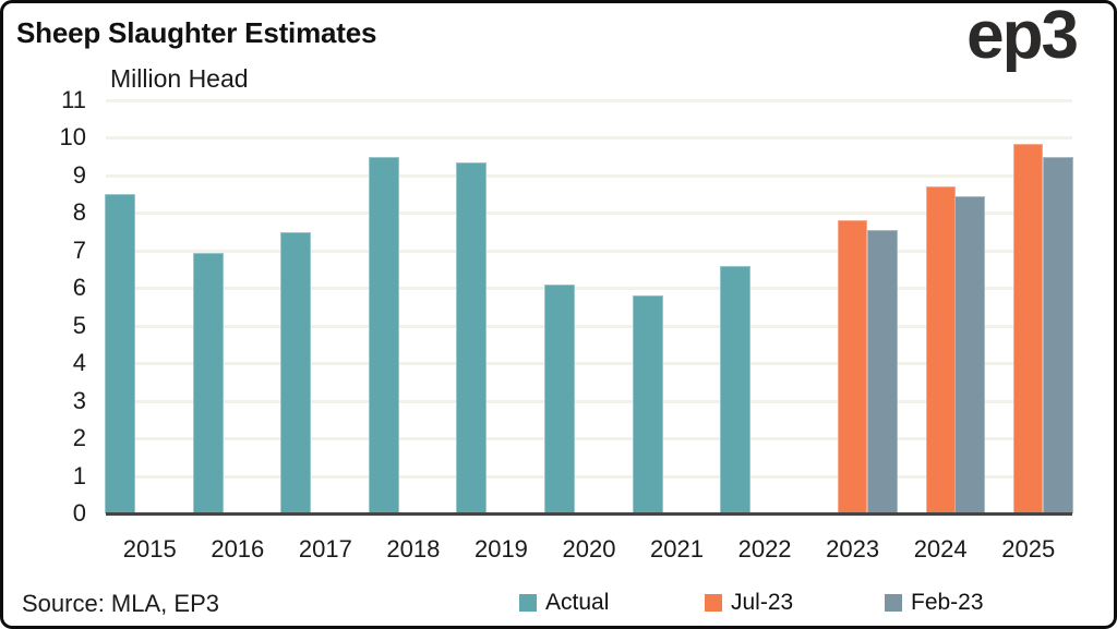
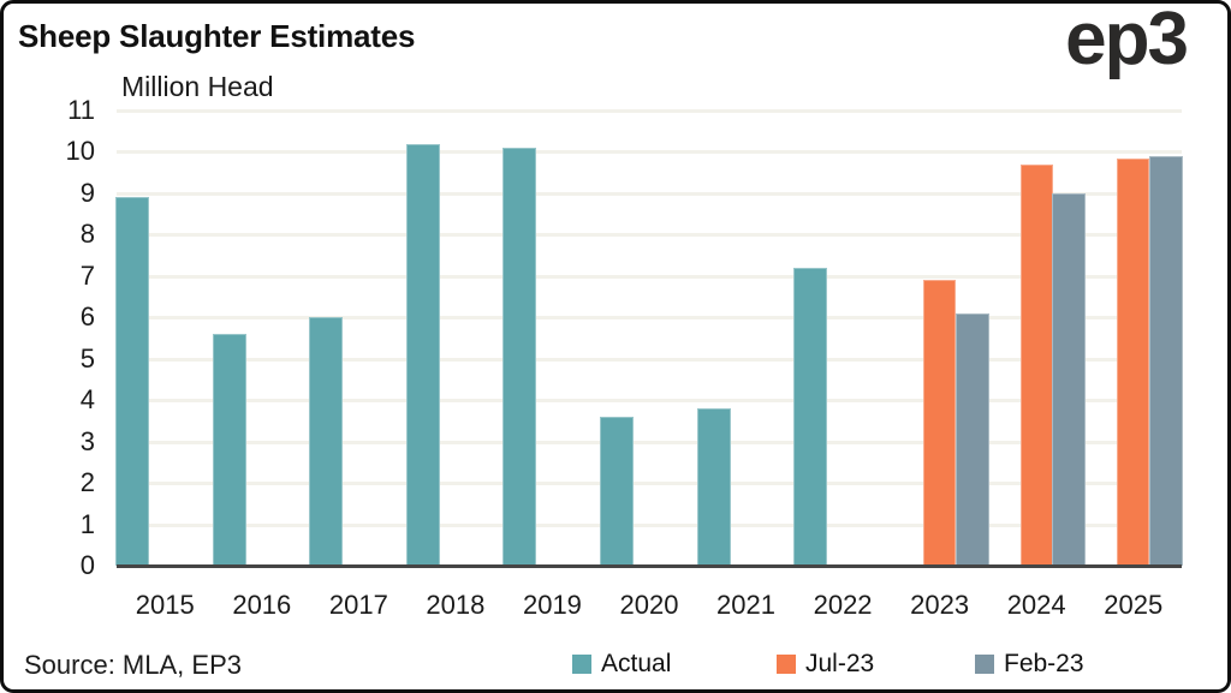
Actual/2015: 8.5 -> 8.9
Actual/2016: 7.0 -> 5.6
Actual/2017: 7.5 -> 6.0
Actual/2018: 9.5 -> 10.2
Actual/2019: 9.3 -> 10.1
Actual/2020: 6.1 -> 3.6
Actual/2021: 5.8 -> 3.8
Actual/2022: 6.6 -> 7.2
Jul-23/2023: 7.8 -> 6.9
Feb-23/2023: 7.5 -> 6.1
Jul-23/2024: 8.7 -> 9.7
Feb-23/2024: 8.4 -> 9.0
Feb-23/2025: 9.5 -> 9.9
